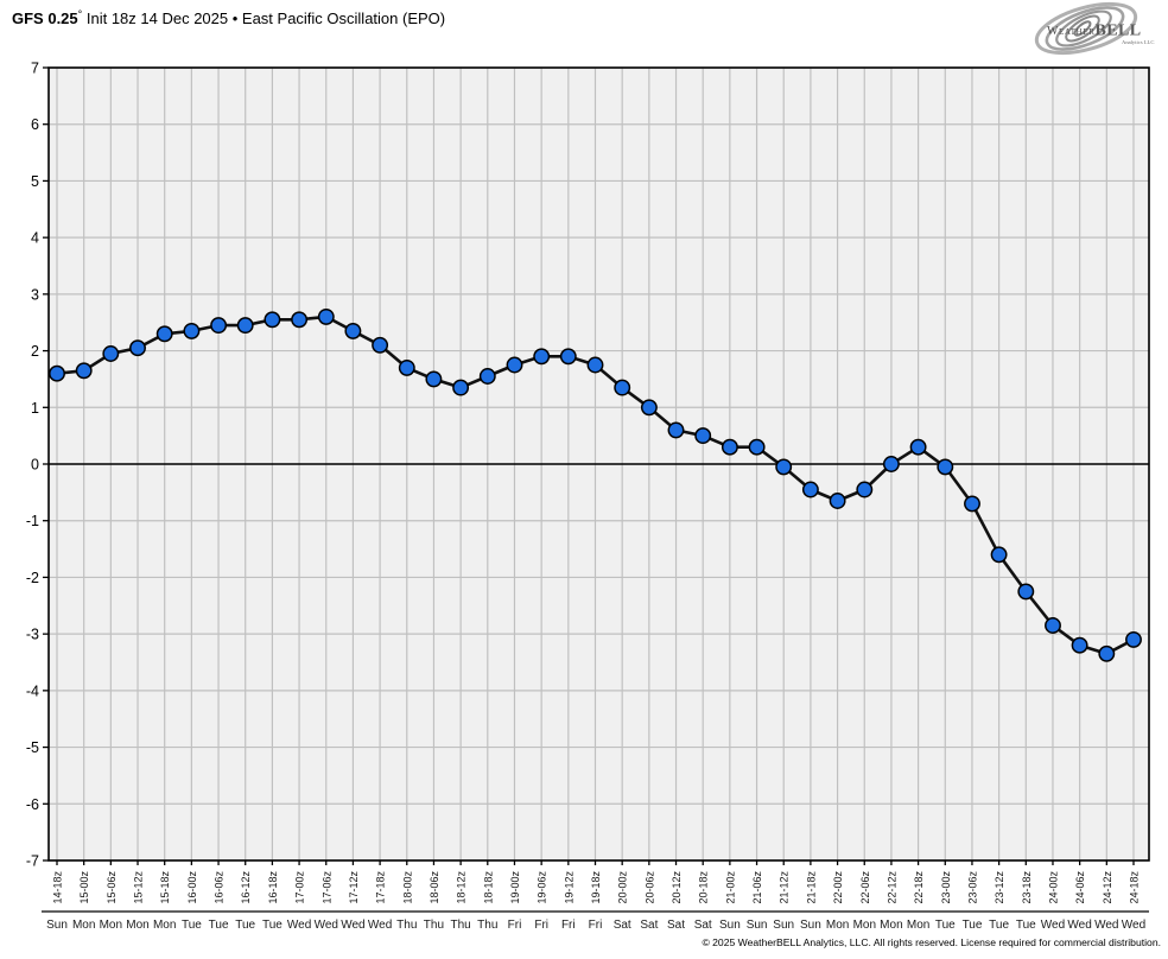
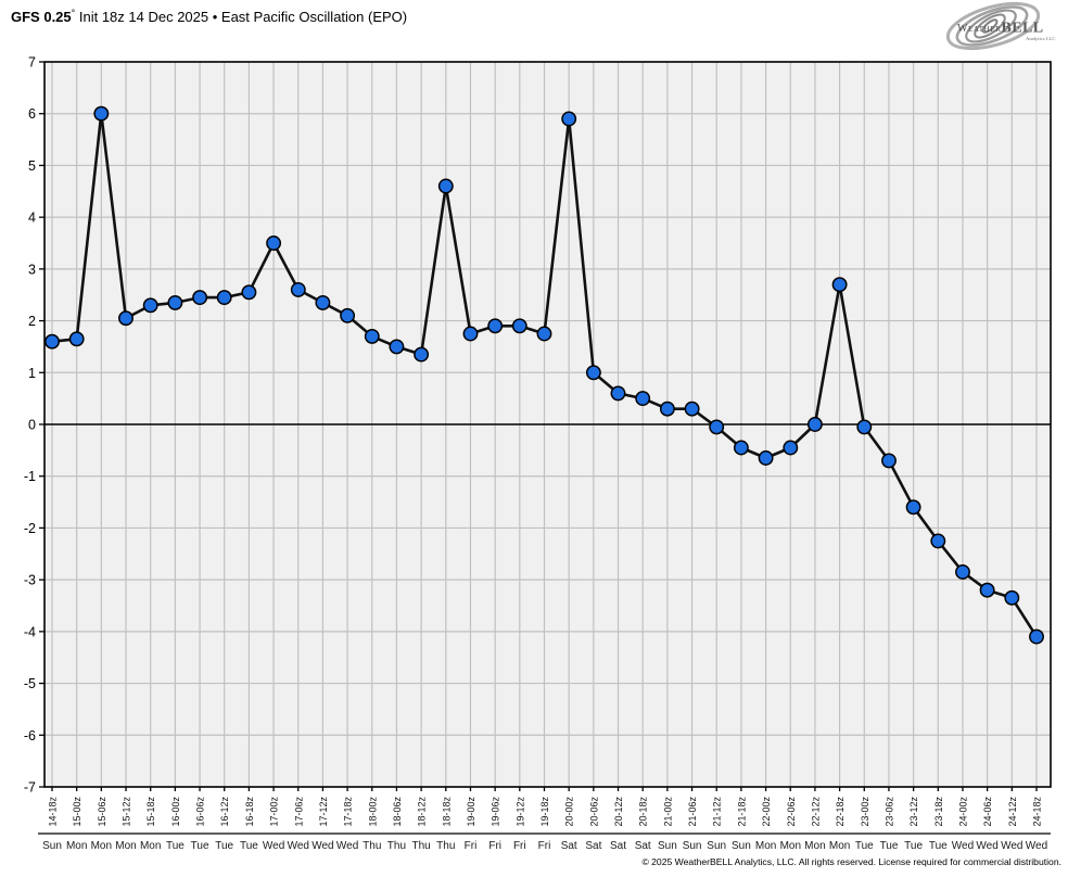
15-06z: 1.9 -> 6.0
17-00z: 2.5 -> 3.5
18-18z: 1.6 -> 4.6
20-00z: 1.4 -> 5.9
22-18z: 0.3 -> 2.7
24-18z: -3.1 -> -4.1
